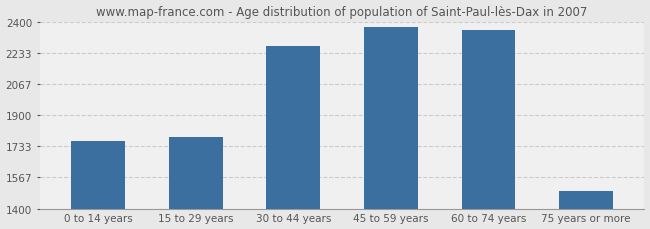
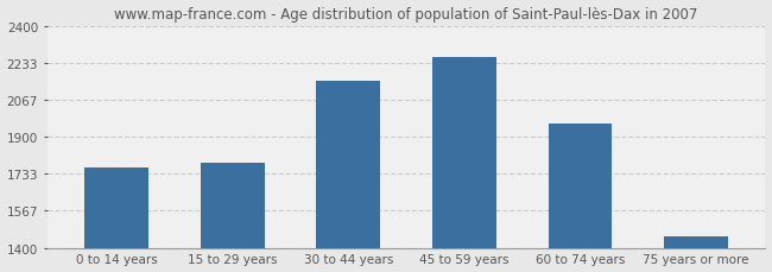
30 to 44 years: 2270 -> 2150
45 to 59 years: 2370 -> 2260
60 to 74 years: 2360 -> 1960
75 years or more: 1490 -> 1450
